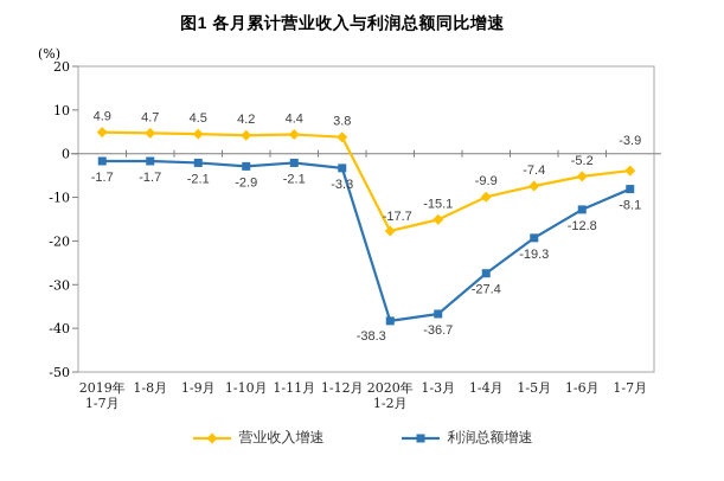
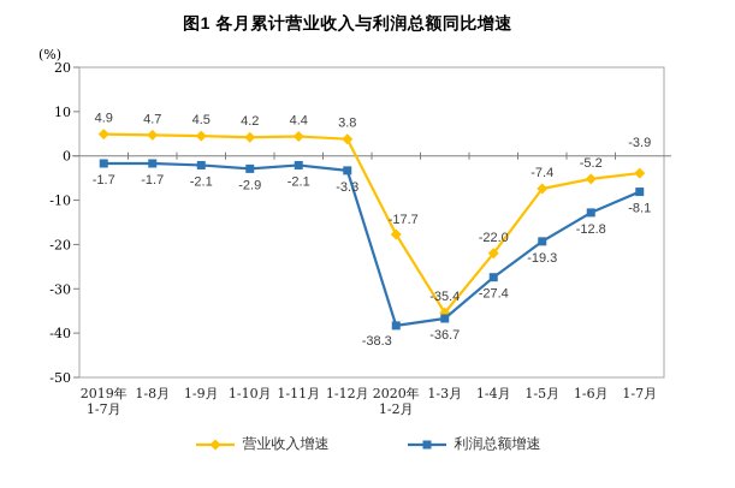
营业收入增速/1-3月: -15.1 -> -35.4
营业收入增速/1-4月: -9.9 -> -22.0
